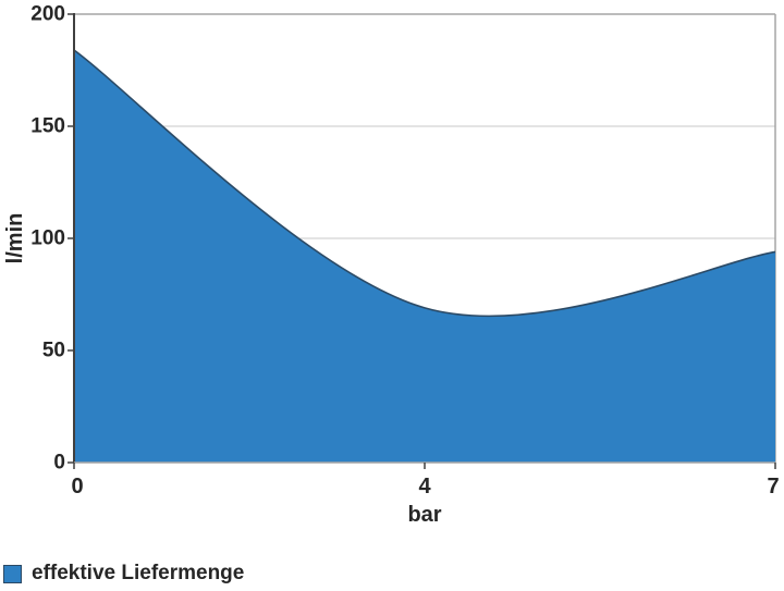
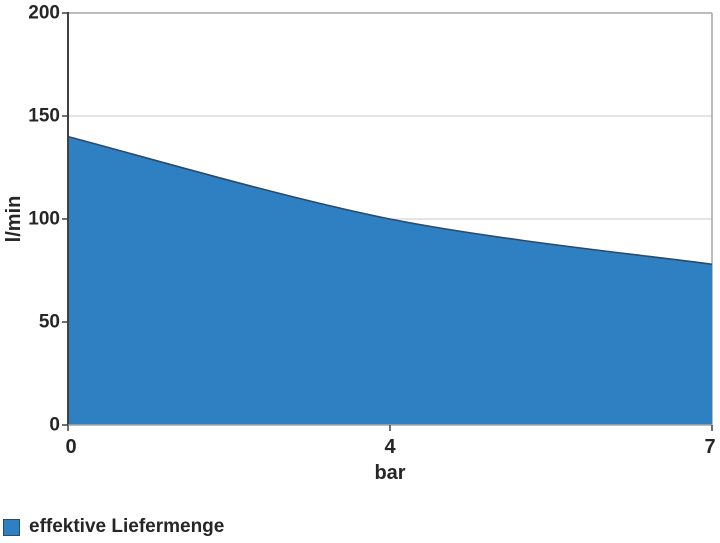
0: 184 -> 140
4: 69 -> 100
7: 94 -> 78
